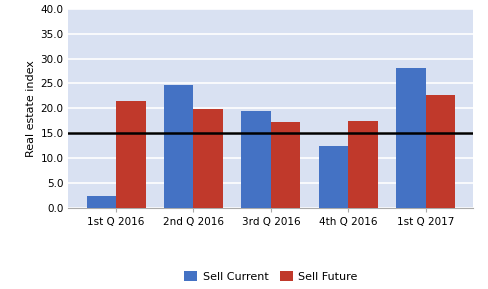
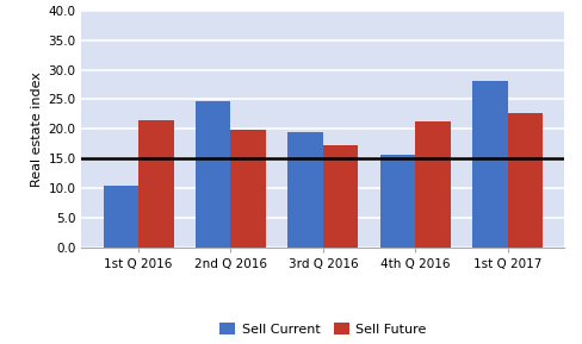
Sell Current/1st Q 2016: 2.5 -> 10.4
Sell Current/4th Q 2016: 12.5 -> 15.6
Sell Future/4th Q 2016: 17.5 -> 21.2
